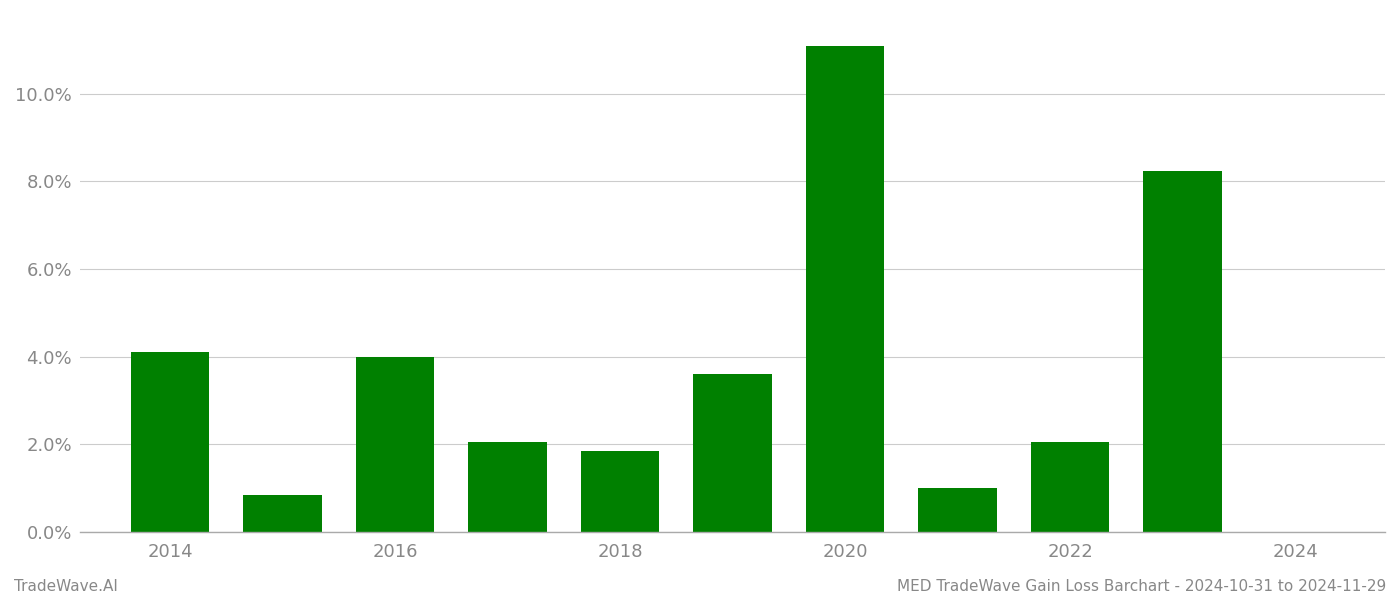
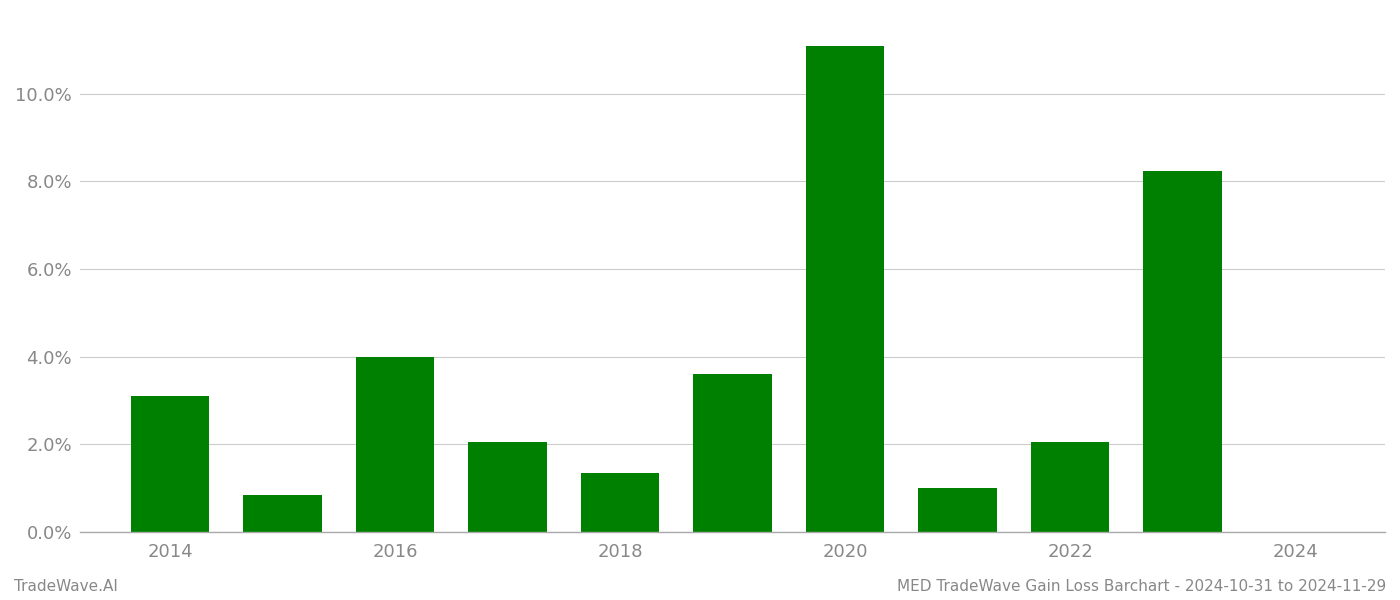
2014: 4.10% -> 3.10%
2018: 1.85% -> 1.35%
